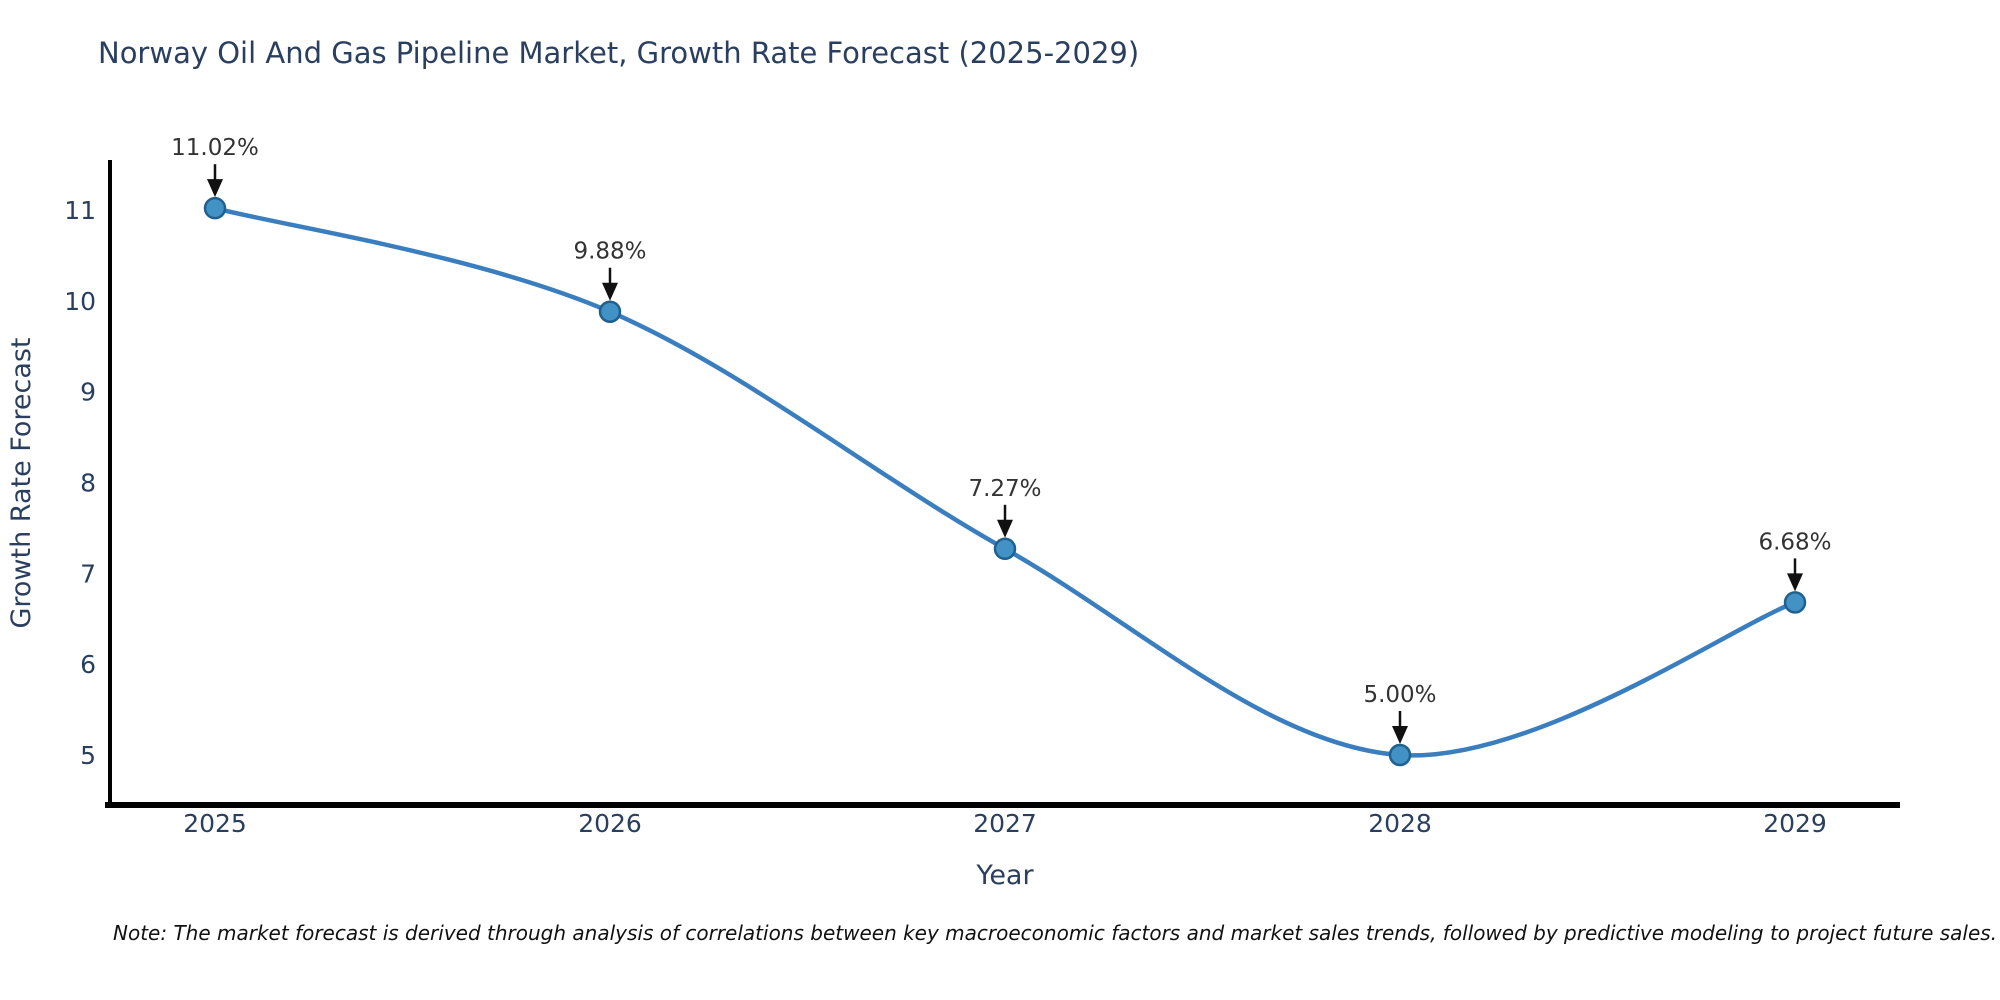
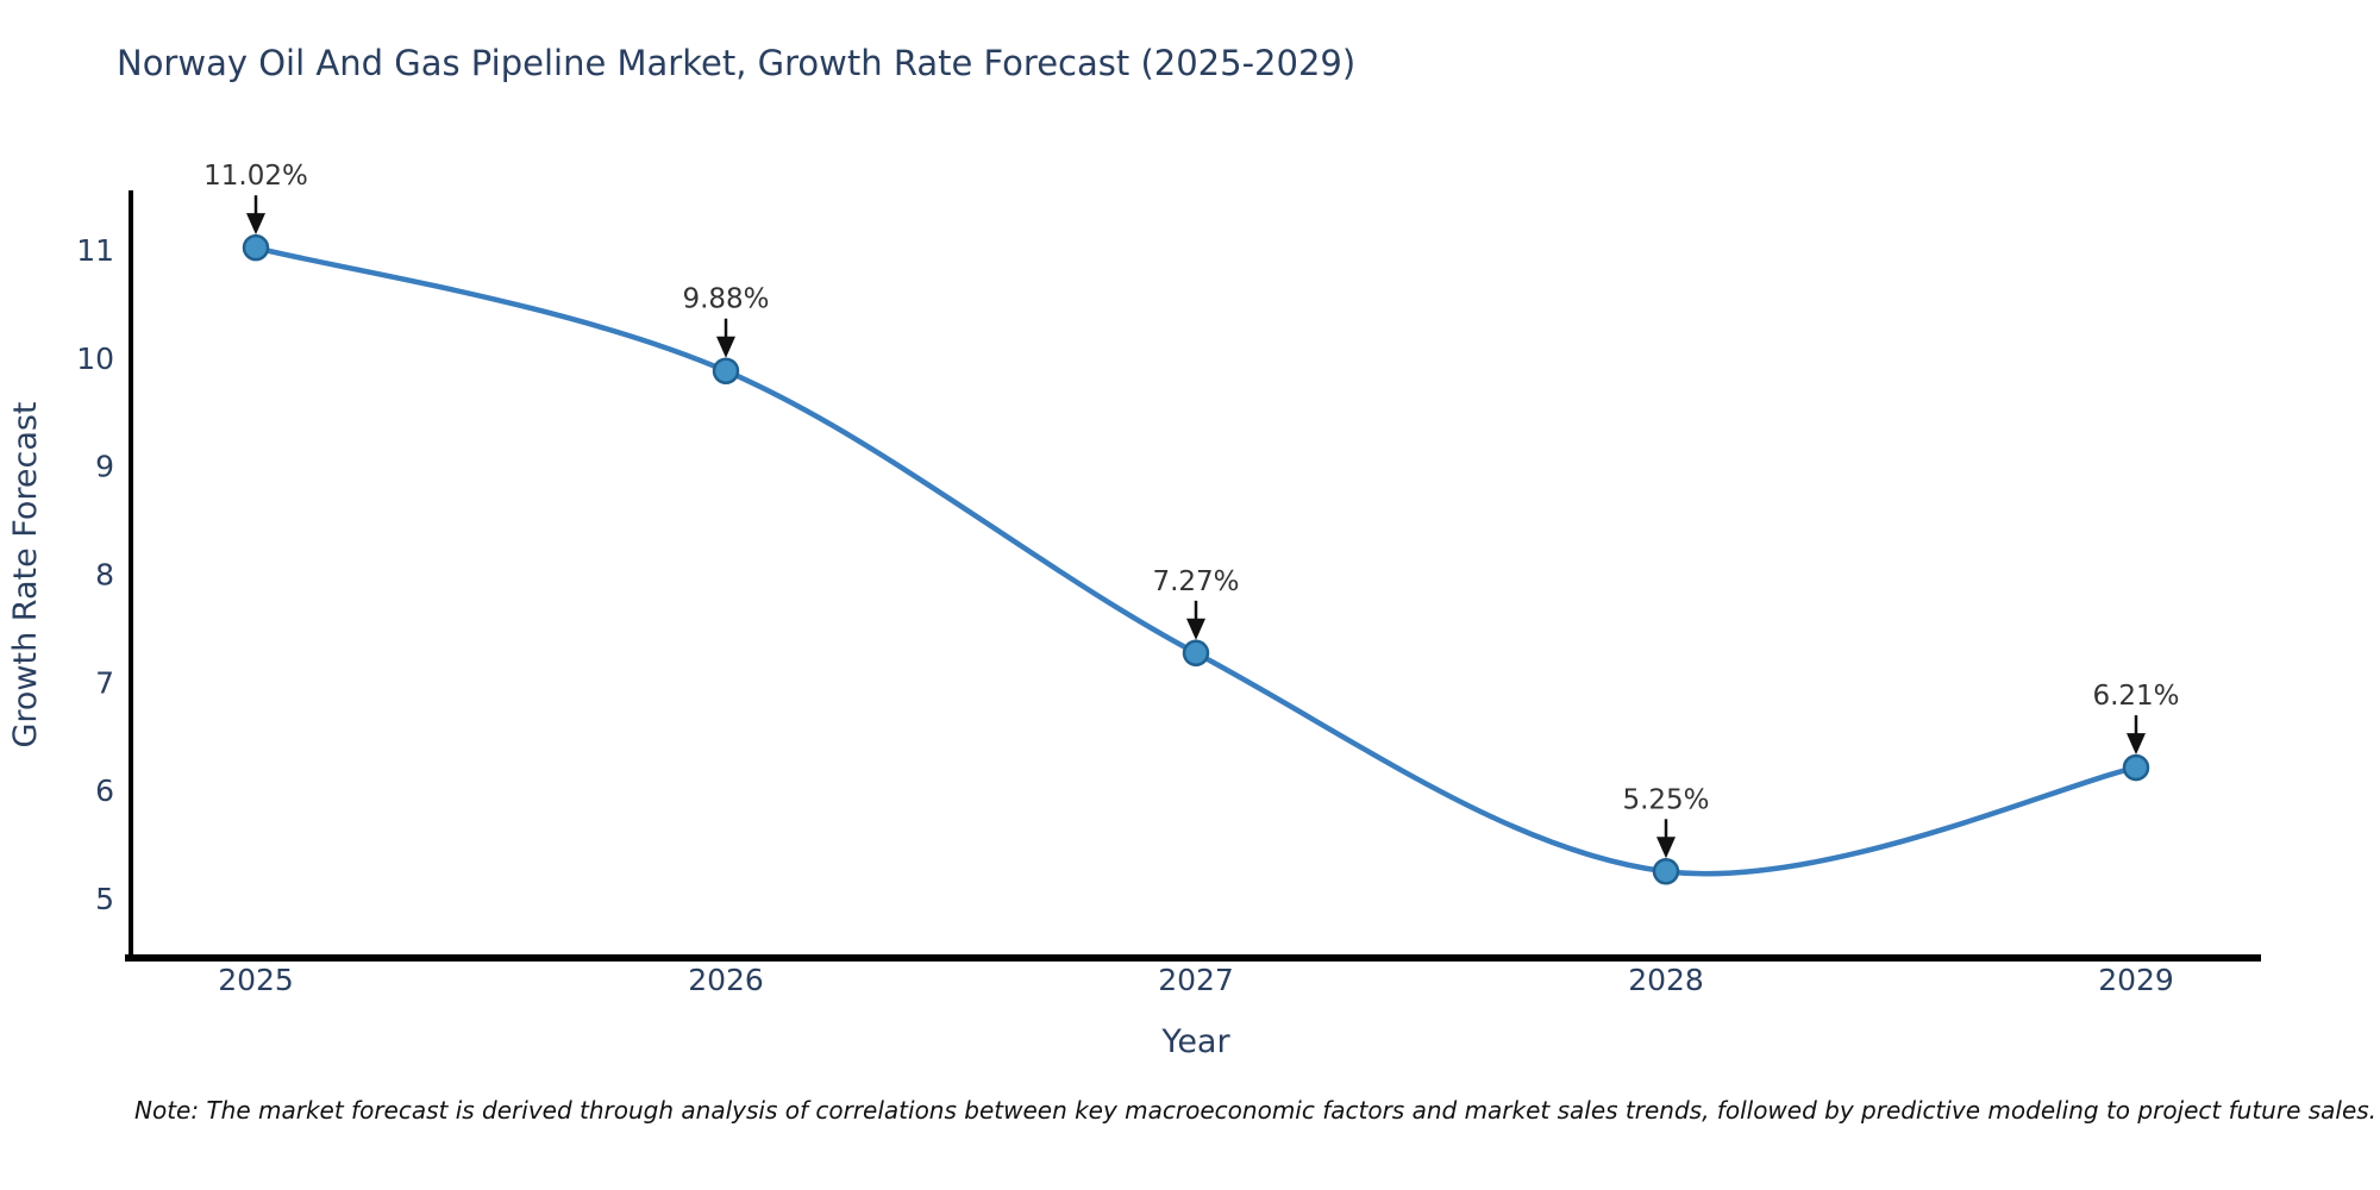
2028: 5.00% -> 5.25%
2029: 6.68% -> 6.21%
